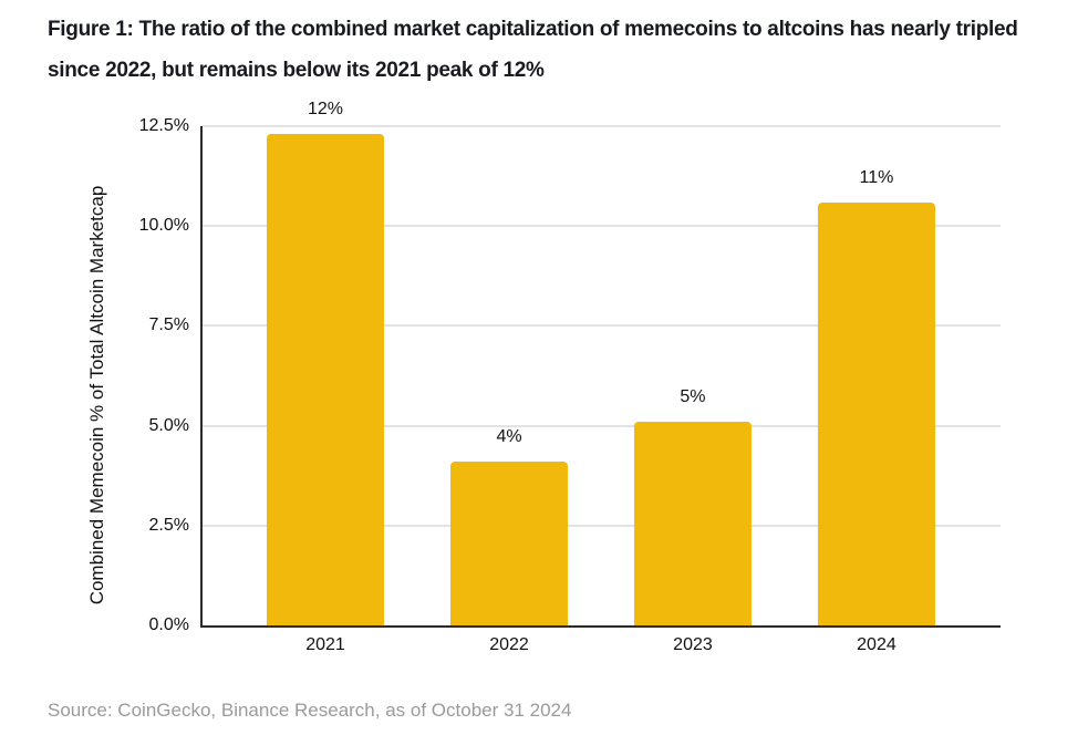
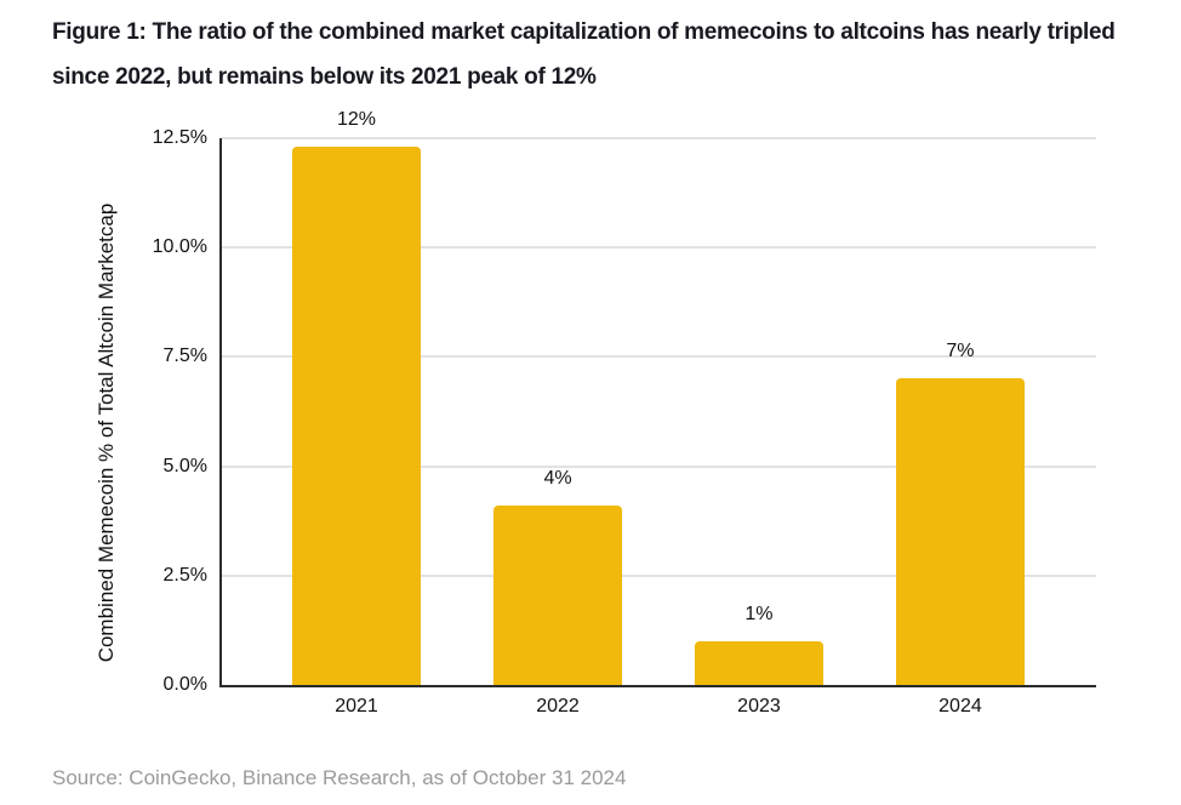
2023: 5% -> 1%
2024: 11% -> 7%
